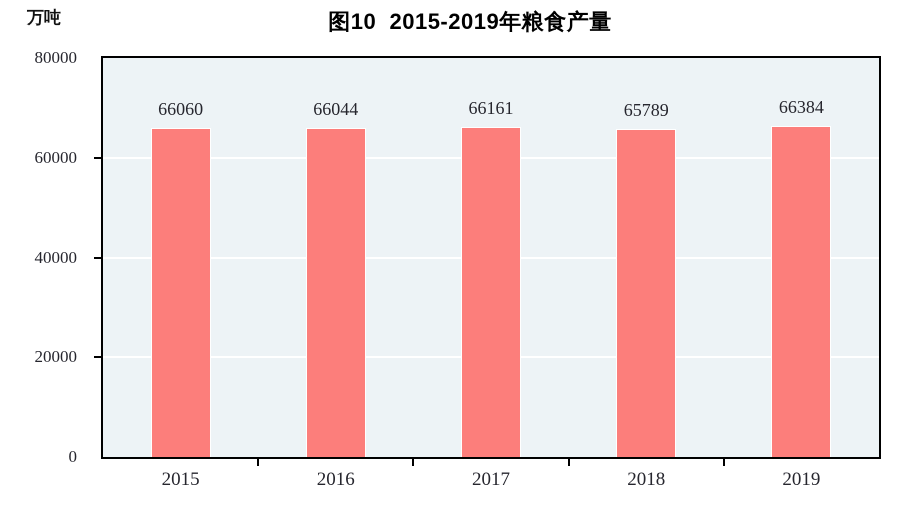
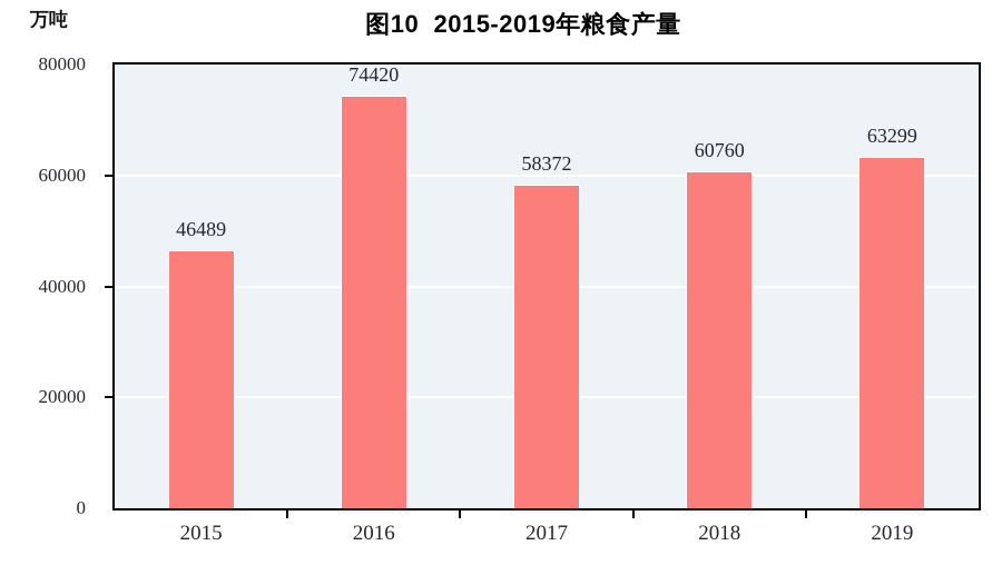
2015: 66060 -> 46489
2016: 66044 -> 74420
2017: 66161 -> 58372
2018: 65789 -> 60760
2019: 66384 -> 63299
